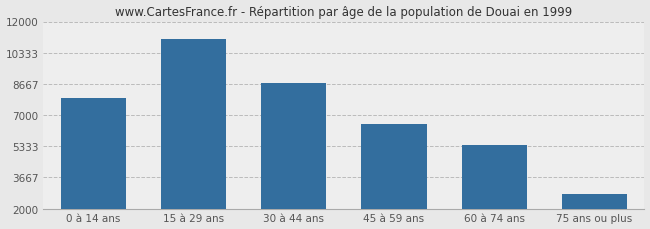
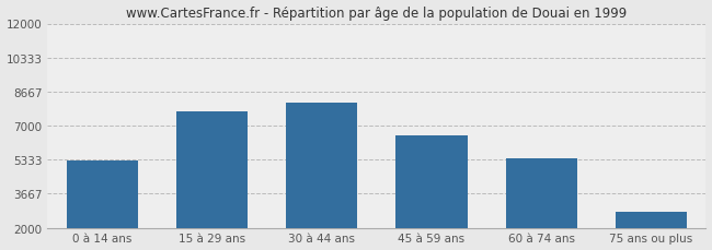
0 à 14 ans: 7900 -> 5300
15 à 29 ans: 11000 -> 7700
30 à 44 ans: 8700 -> 8100
